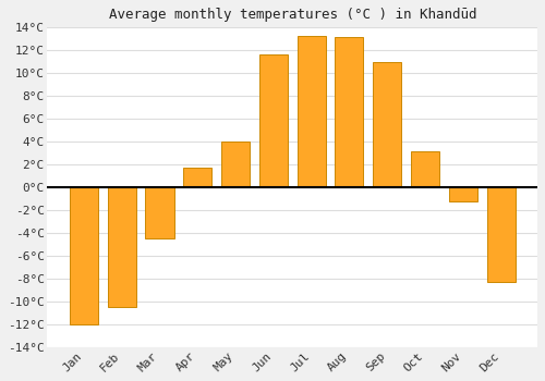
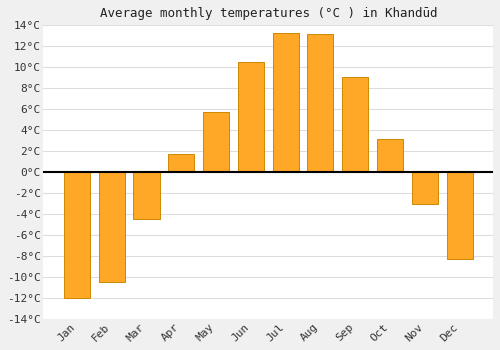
May: 4.0°C -> 5.7°C
Jun: 11.6°C -> 10.5°C
Sep: 11.0°C -> 9.1°C
Nov: -1.2°C -> -3.0°C
